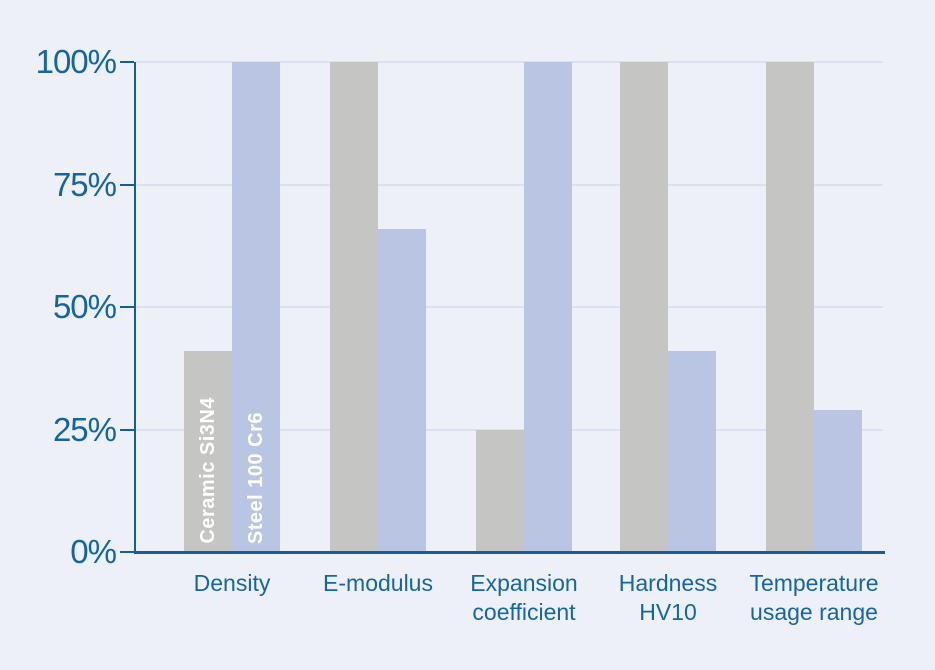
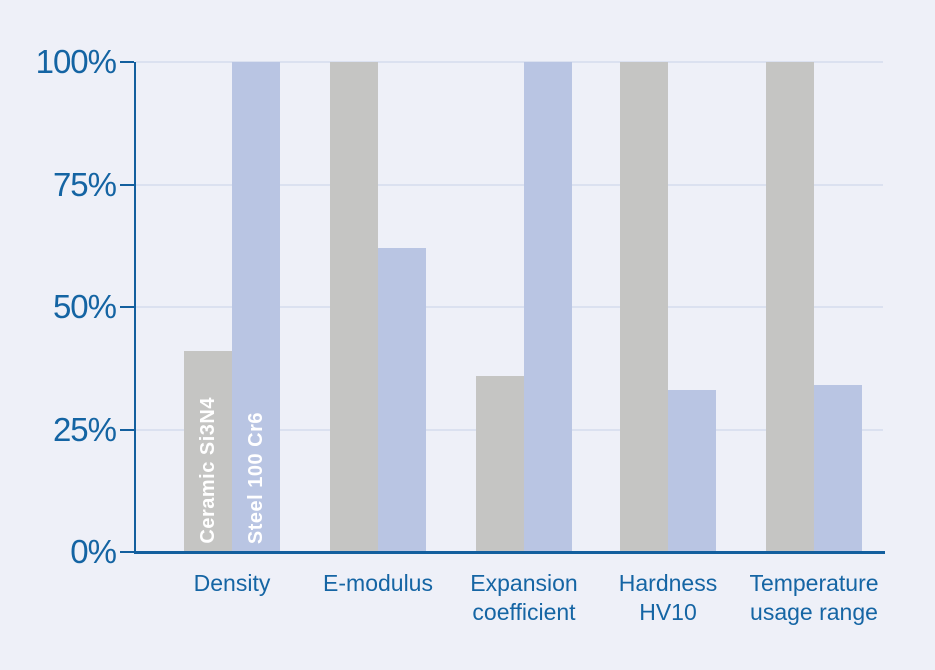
Steel 100 Cr6/E-modulus: 66% -> 62%
Ceramic Si3N4/Expansion coefficient: 25% -> 36%
Steel 100 Cr6/Hardness HV10: 41% -> 33%
Steel 100 Cr6/Temperature usage range: 29% -> 34%
